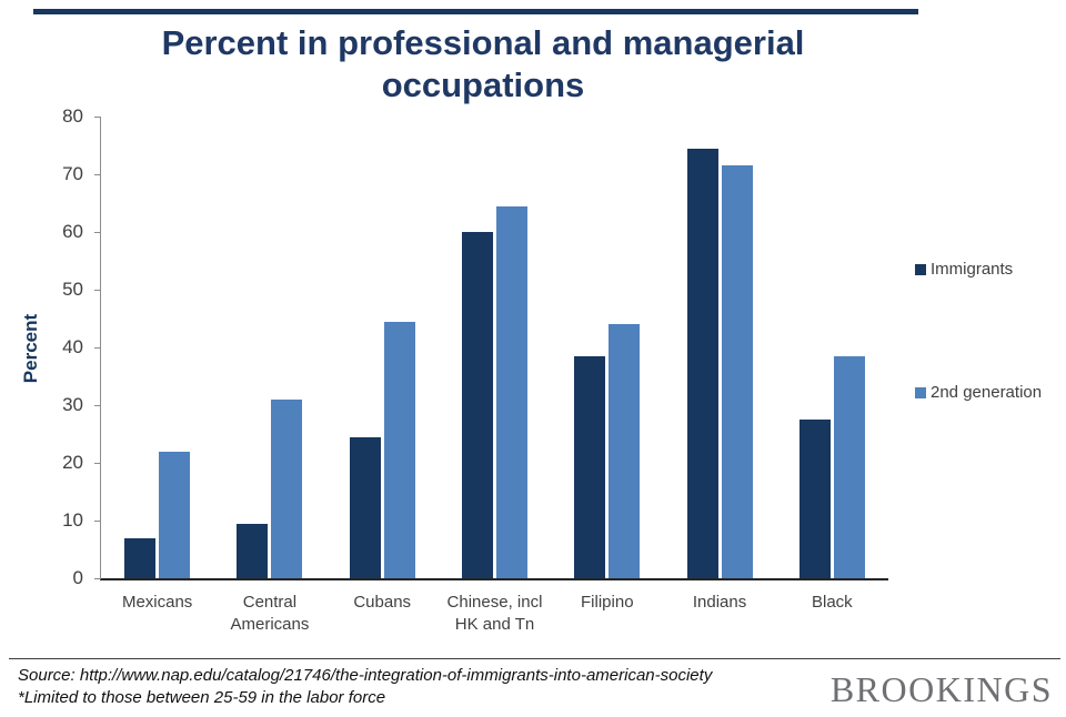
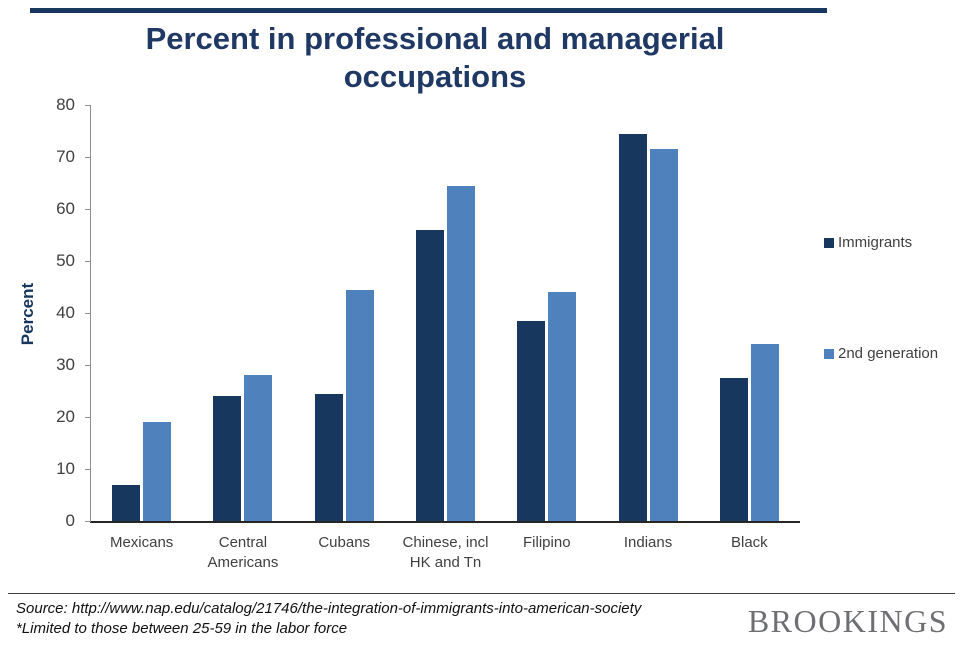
2nd generation/Mexicans: 22 -> 19
Immigrants/Central Americans: 10 -> 24
2nd generation/Central Americans: 31 -> 28
Immigrants/Chinese, incl HK and Tn: 60 -> 56
2nd generation/Black: 38 -> 34
